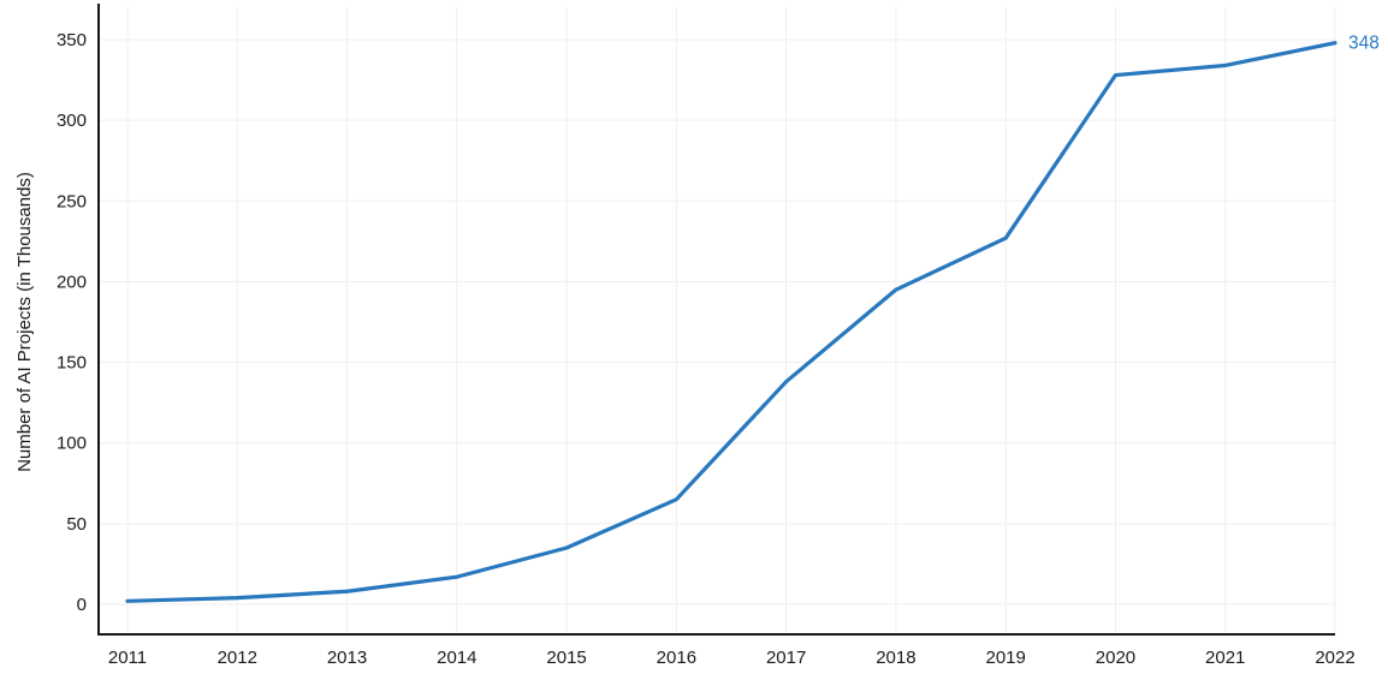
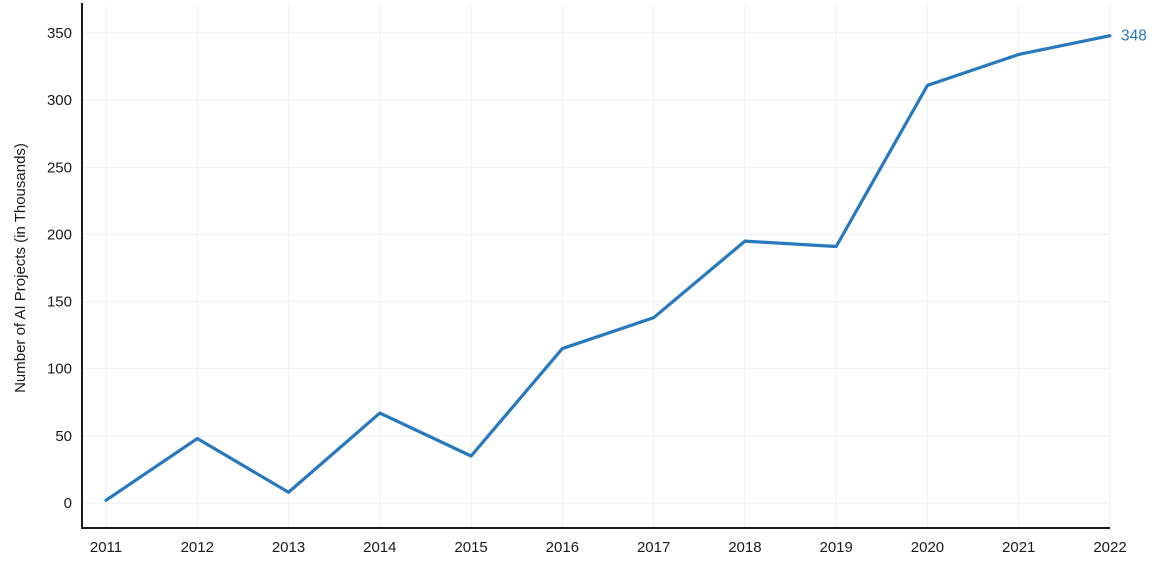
2012: 4 -> 48
2014: 17 -> 67
2016: 65 -> 115
2019: 227 -> 191
2020: 328 -> 311
